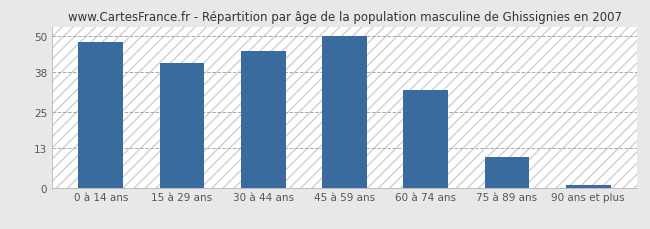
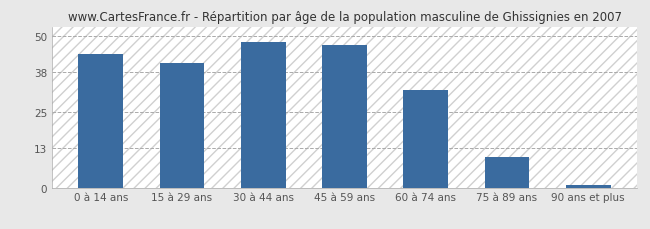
0 à 14 ans: 48 -> 44
30 à 44 ans: 45 -> 48
45 à 59 ans: 50 -> 47
